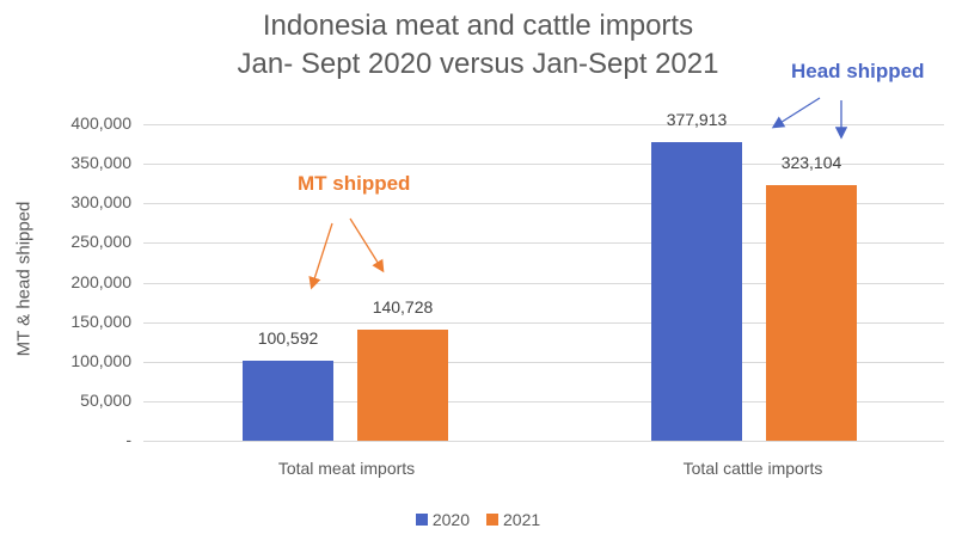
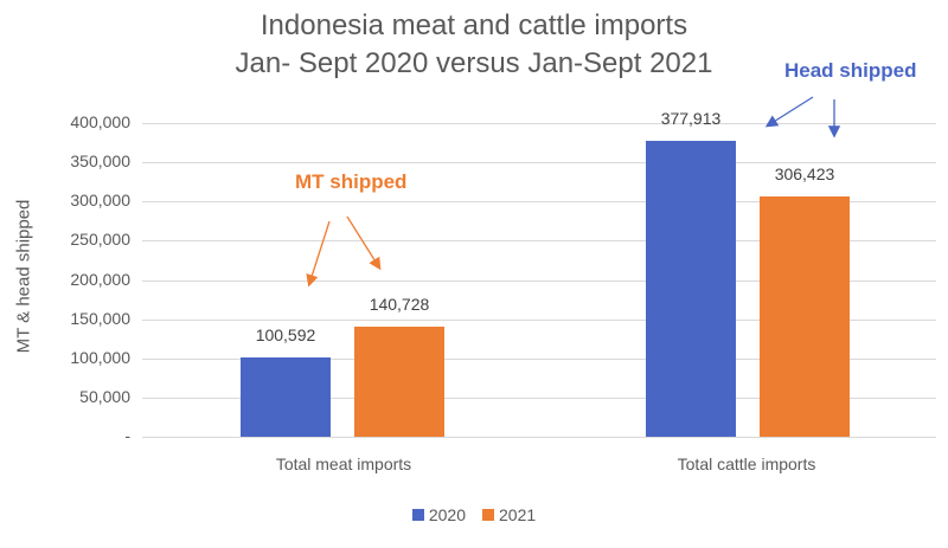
2021/Total cattle imports: 323,104 -> 306,423
